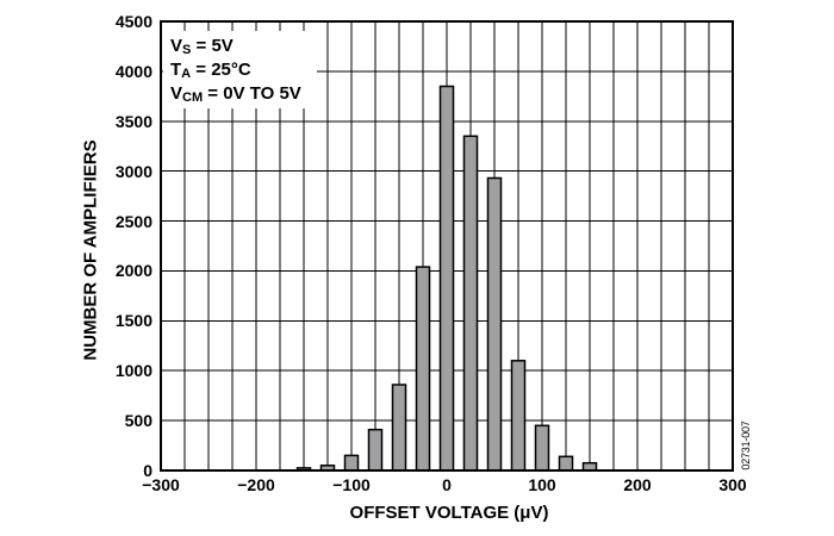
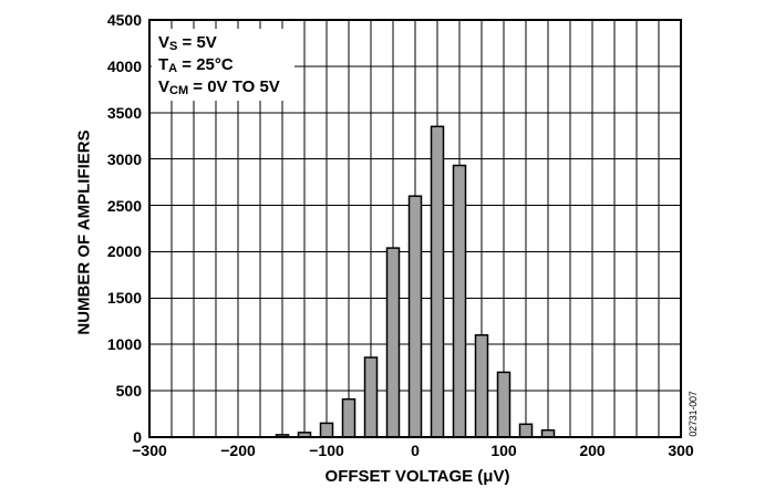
0: 3800 -> 2600
100: 400 -> 700
